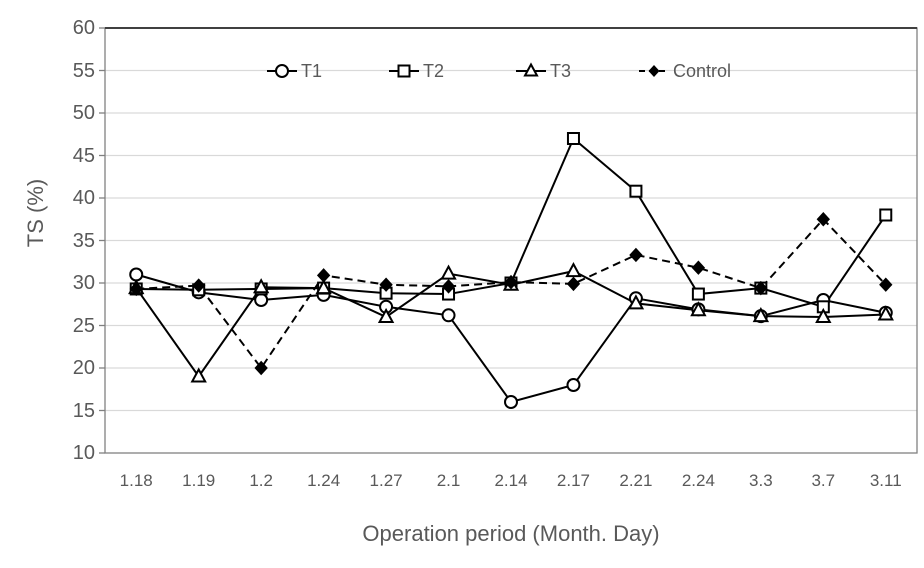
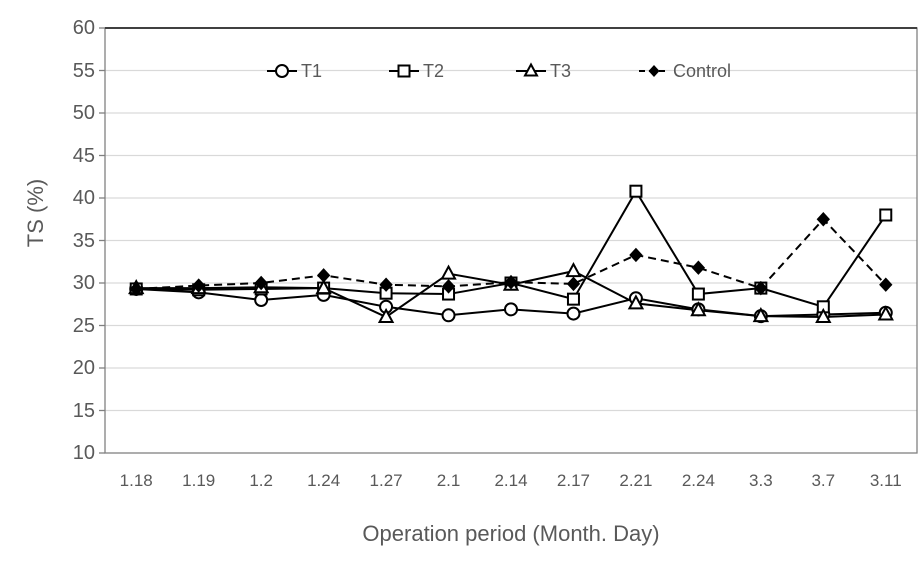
T1/1.18: 31 -> 29
T3/1.19: 19 -> 29
Control/1.2: 20 -> 30
T1/2.14: 16 -> 27
T1/2.17: 18 -> 26
T2/2.17: 47 -> 28
T1/3.7: 28 -> 26
